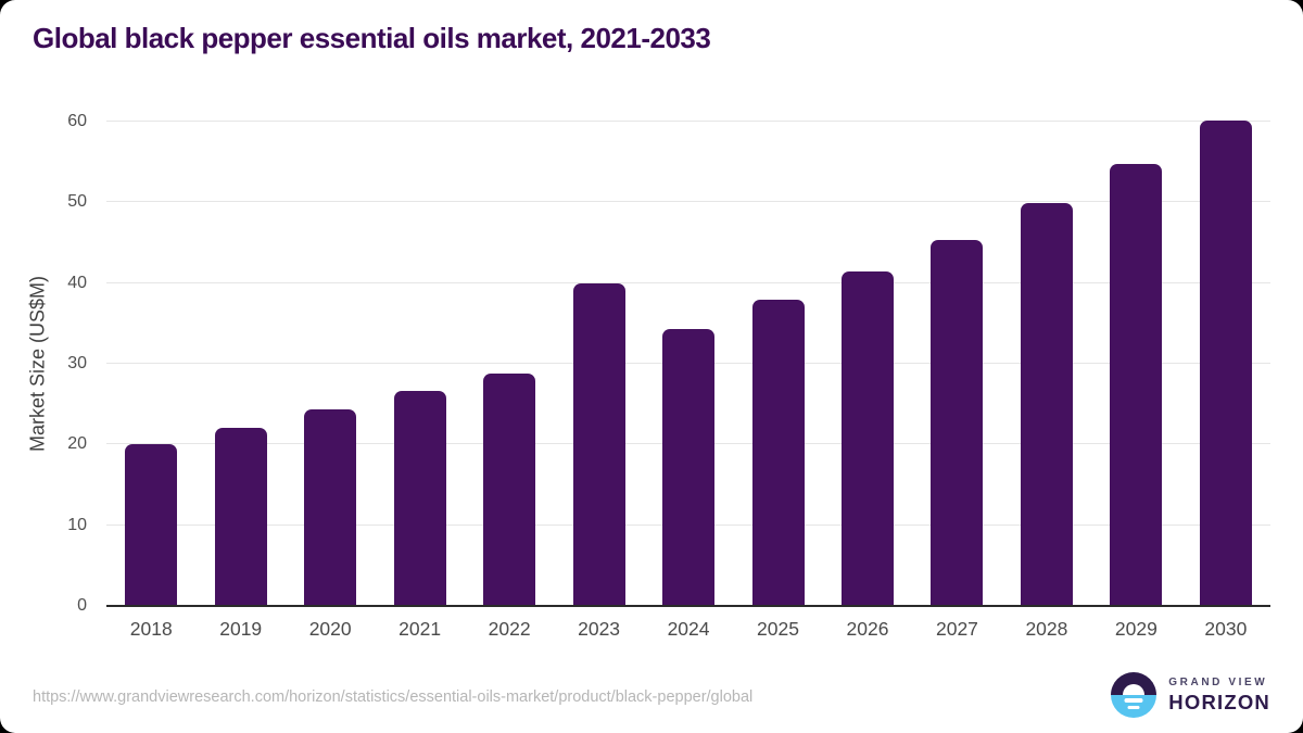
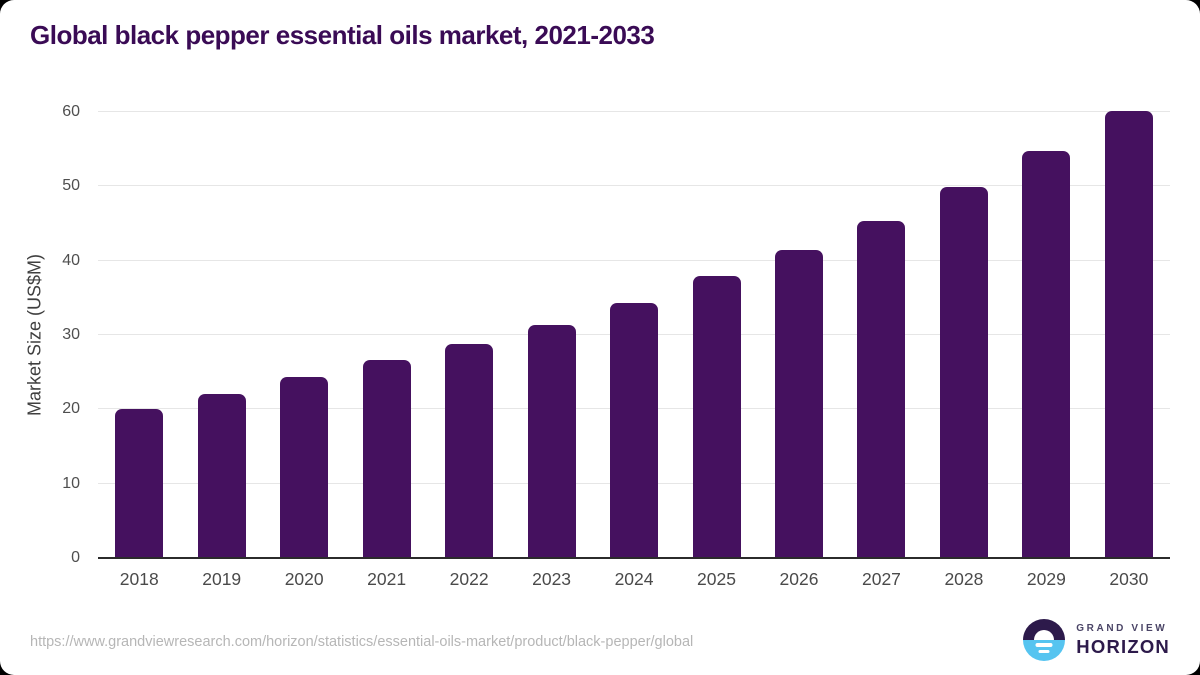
2023: 40 -> 31
